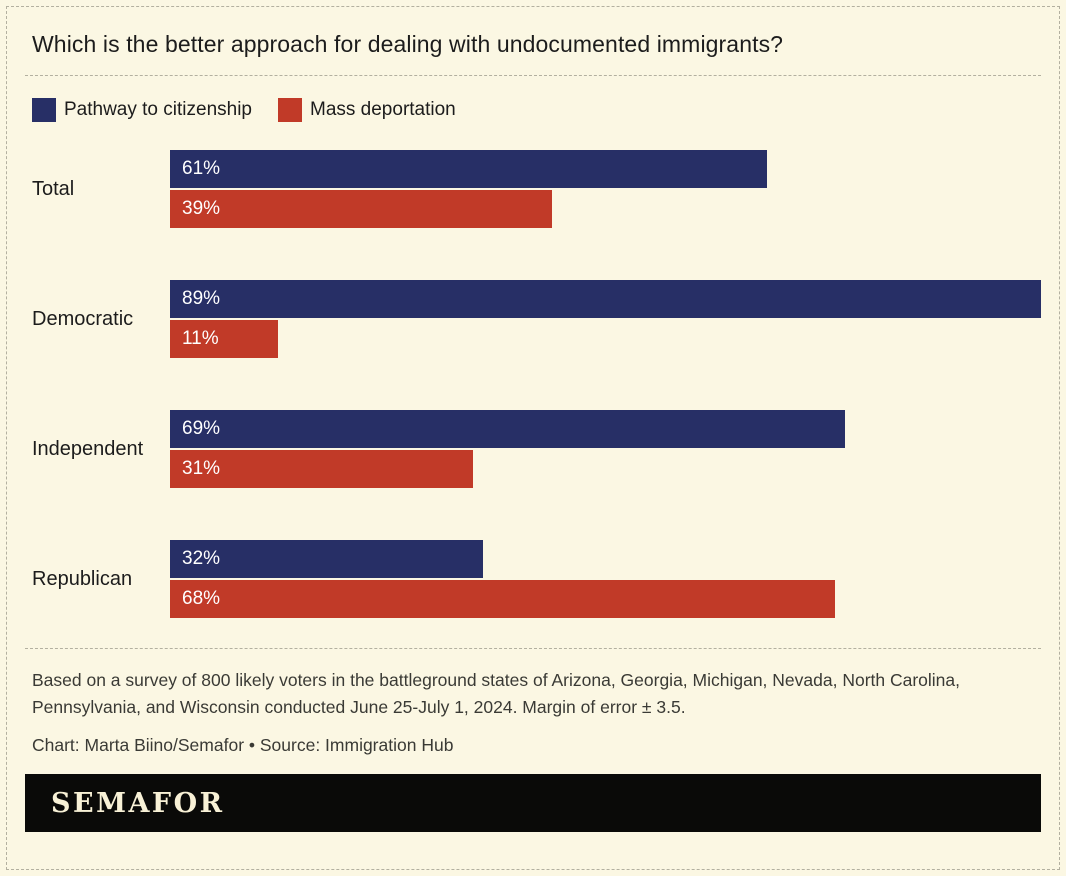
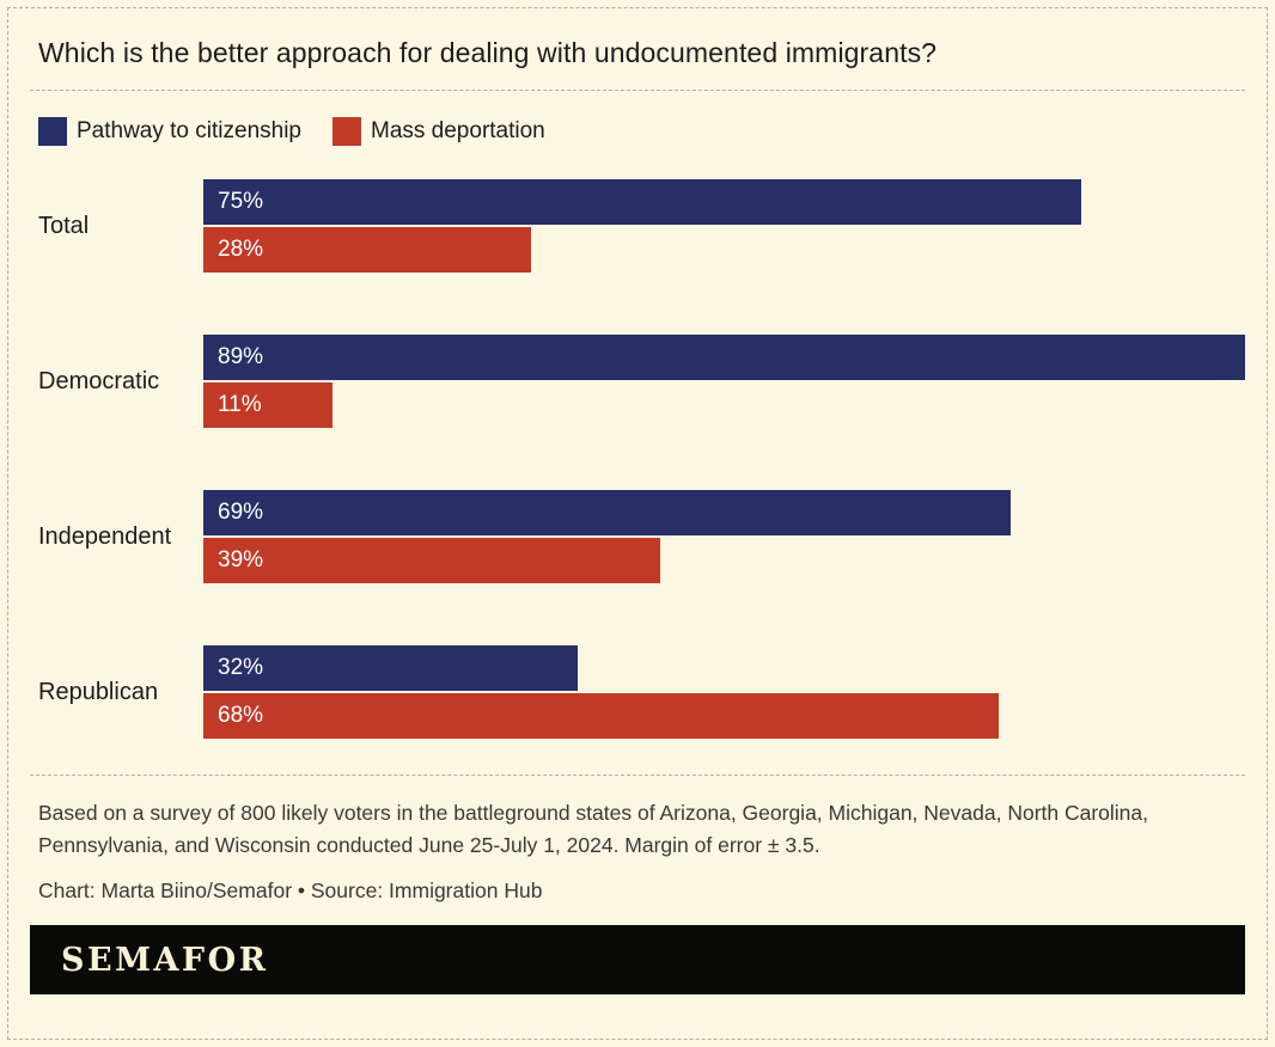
Pathway to citizenship/Total: 61% -> 75%
Mass deportation/Total: 39% -> 28%
Mass deportation/Independent: 31% -> 39%
